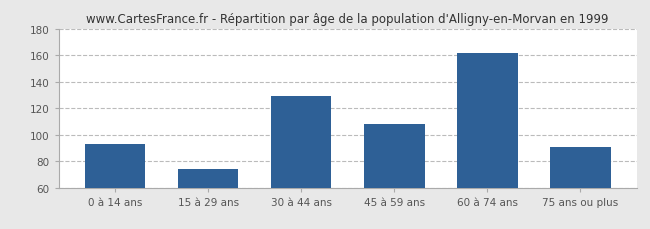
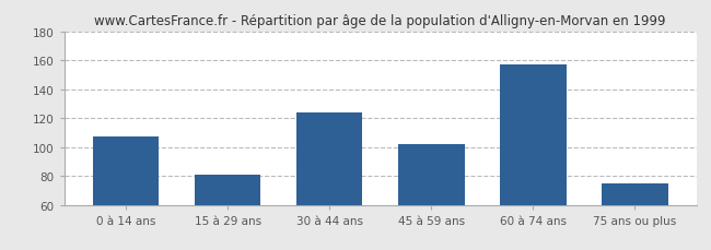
0 à 14 ans: 93 -> 107
15 à 29 ans: 74 -> 81
30 à 44 ans: 129 -> 124
45 à 59 ans: 108 -> 102
60 à 74 ans: 162 -> 157
75 ans ou plus: 91 -> 75
